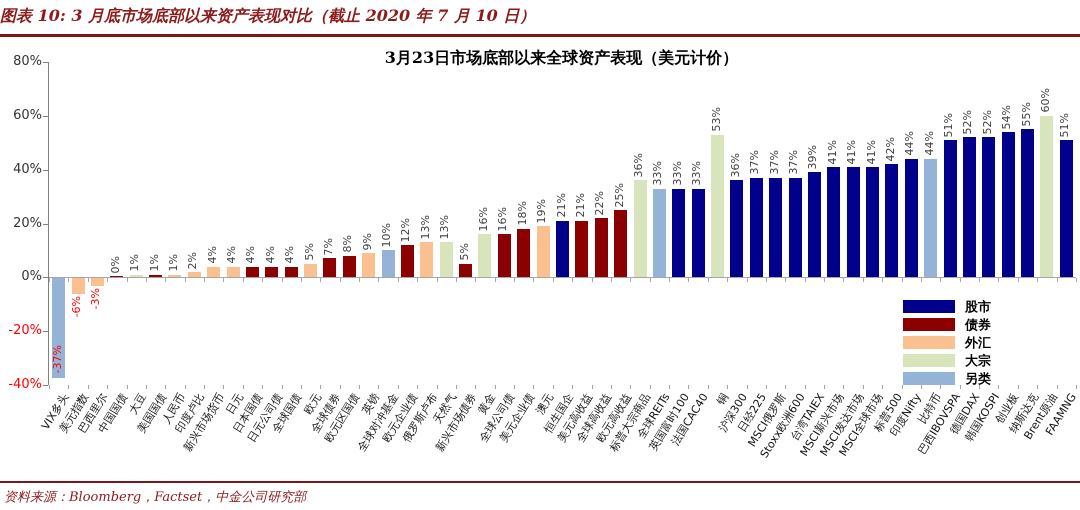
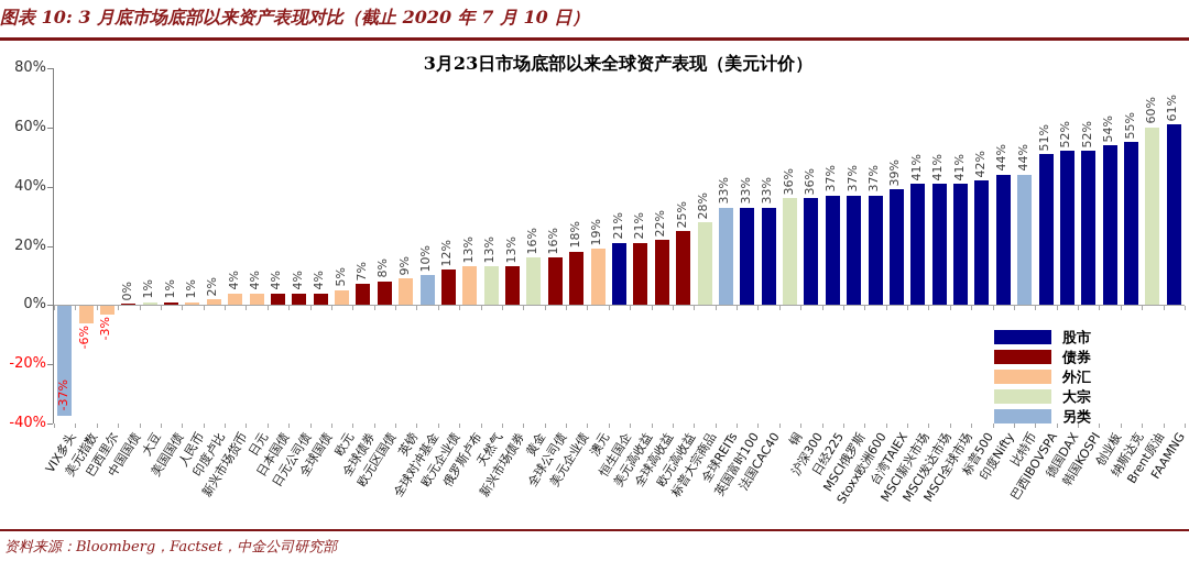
新兴市场债券: 5% -> 13%
标普大宗商品: 36% -> 28%
铜: 53% -> 36%
FAAMNG: 51% -> 61%
